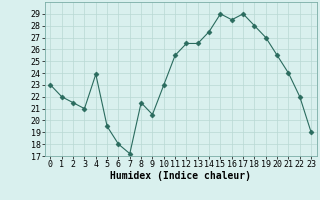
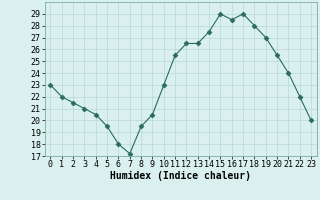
4: 23.9 -> 20.5
8: 21.5 -> 19.5
23: 19.0 -> 20.0
